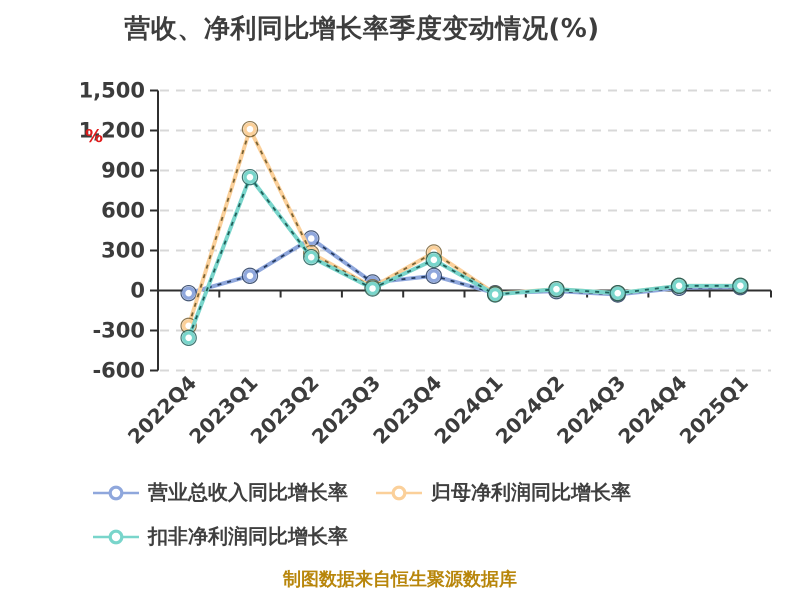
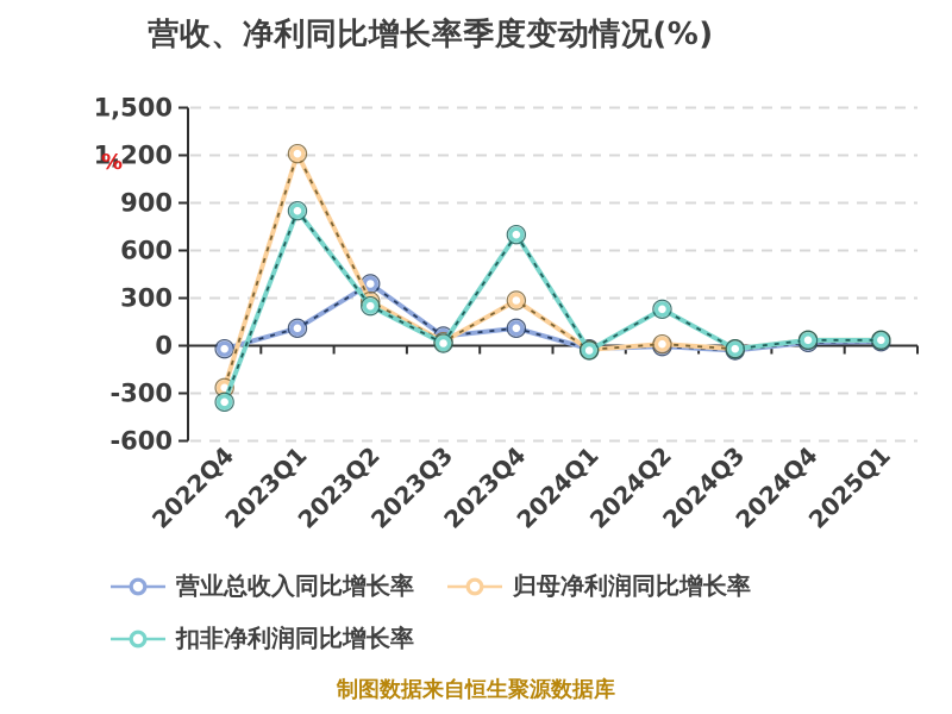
扣非净利润同比增长率/2023Q4: 230 -> 700
扣非净利润同比增长率/2024Q2: 10 -> 230
